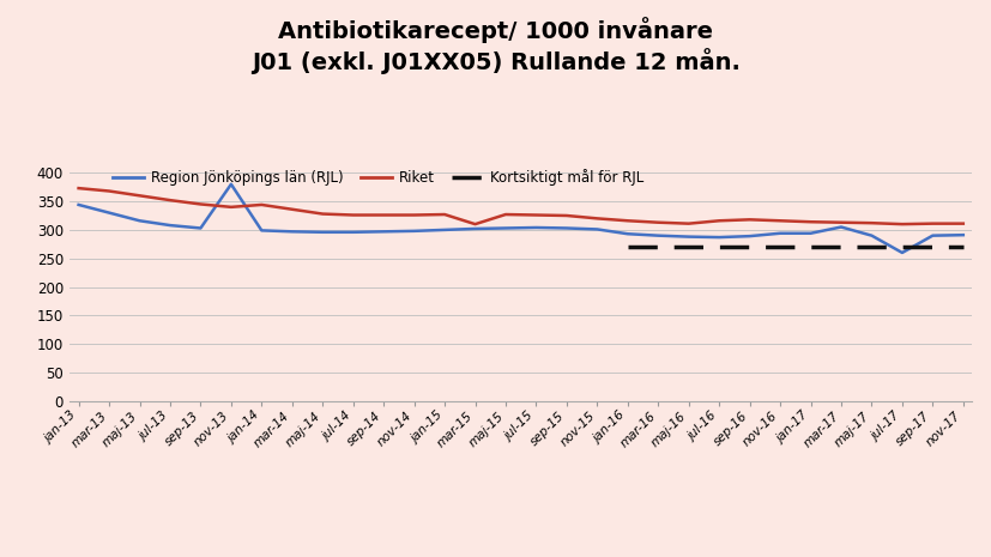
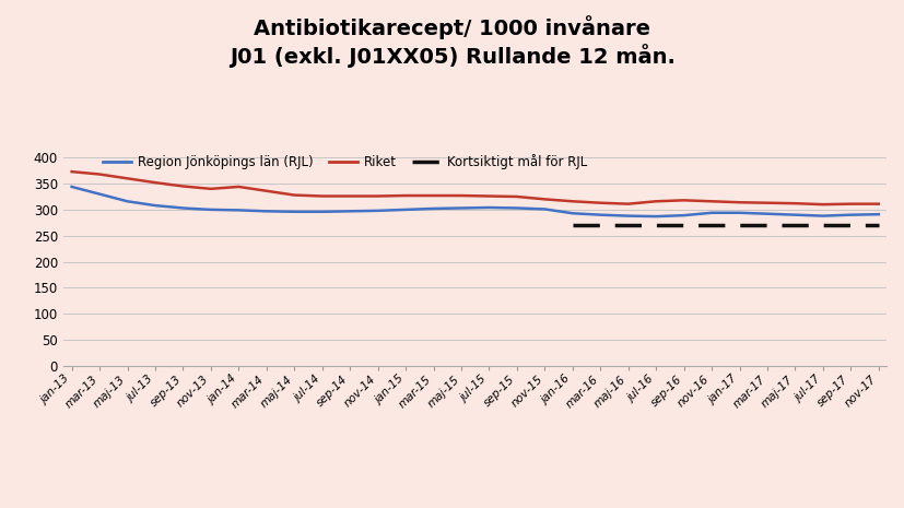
Region Jönköpings län (RJL)/nov-13: 380 -> 300
Riket/mar-15: 310 -> 327
Region Jönköpings län (RJL)/mar-17: 305 -> 292
Region Jönköpings län (RJL)/jul-17: 260 -> 288
